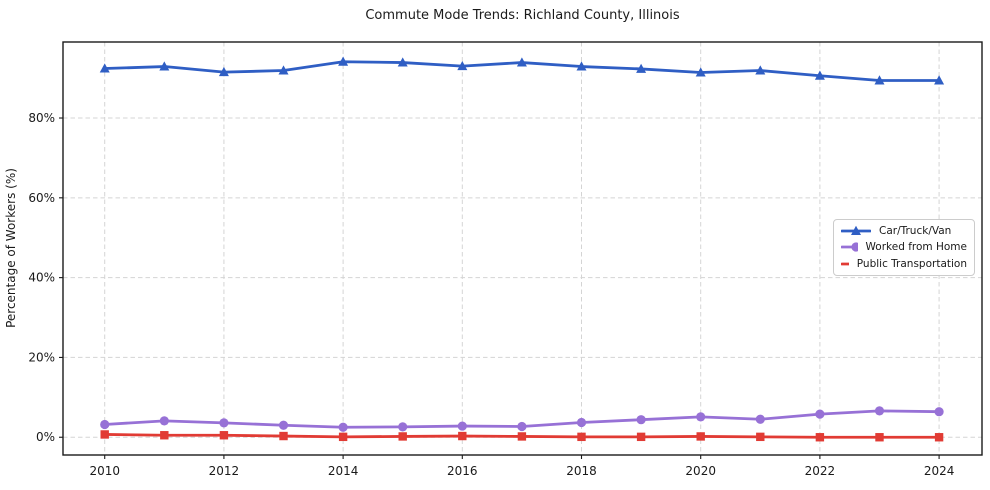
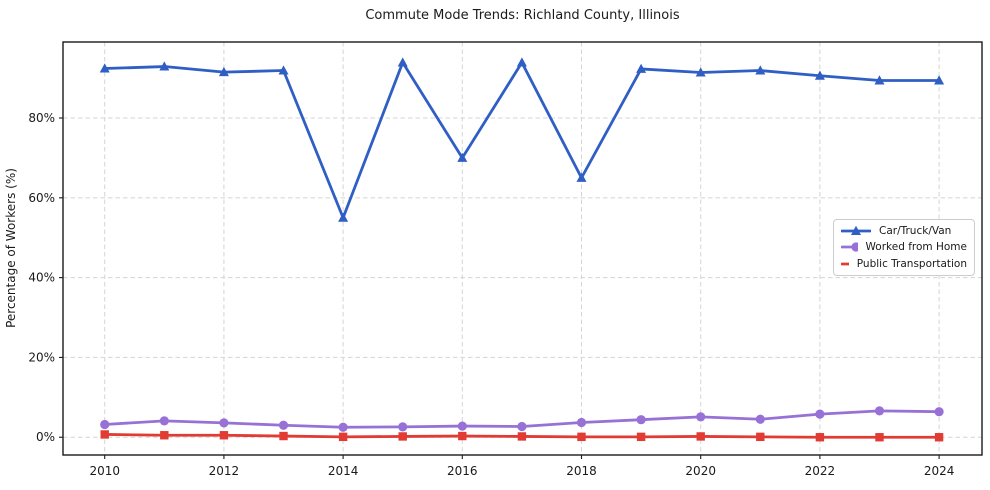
Car/Truck/Van/2014: 94% -> 55%
Car/Truck/Van/2016: 93% -> 70%
Car/Truck/Van/2018: 93% -> 65%
